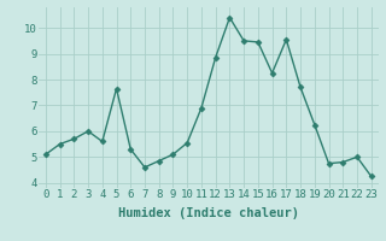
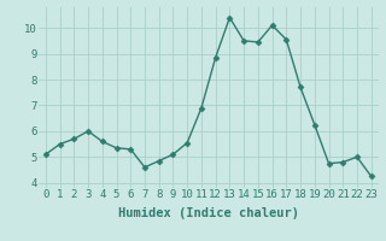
5: 7.65 -> 5.35
16: 8.25 -> 10.10
